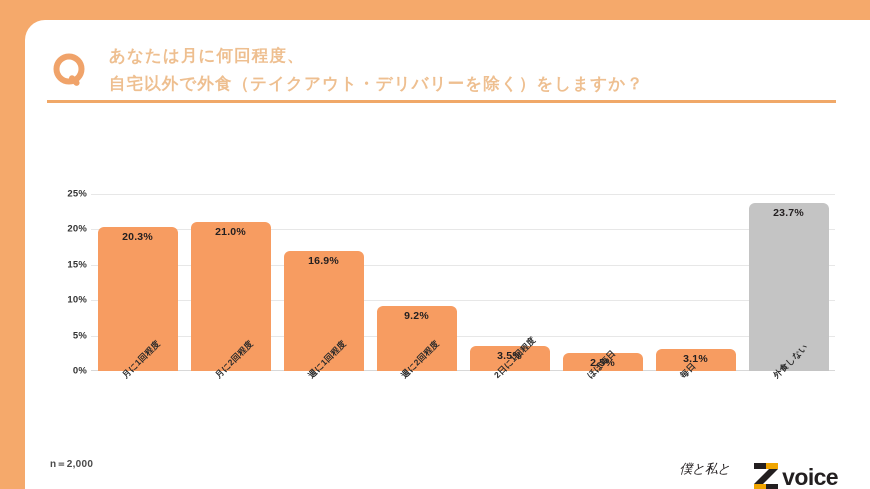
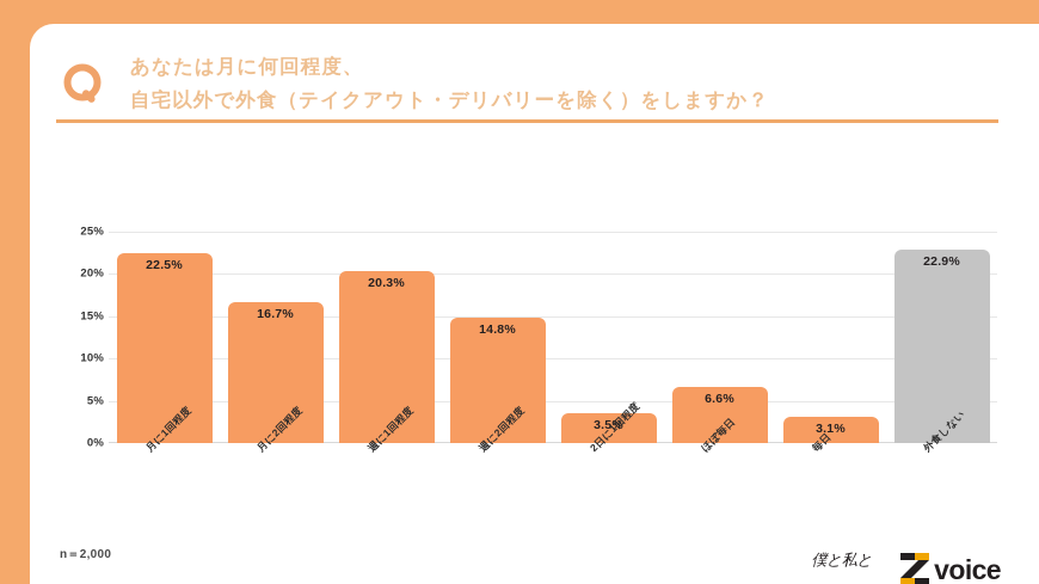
月に1回程度: 20.3% -> 22.5%
月に2回程度: 21.0% -> 16.7%
週に1回程度: 16.9% -> 20.3%
週に2回程度: 9.2% -> 14.8%
ほぼ毎日: 2.5% -> 6.6%
外食しない: 23.7% -> 22.9%
